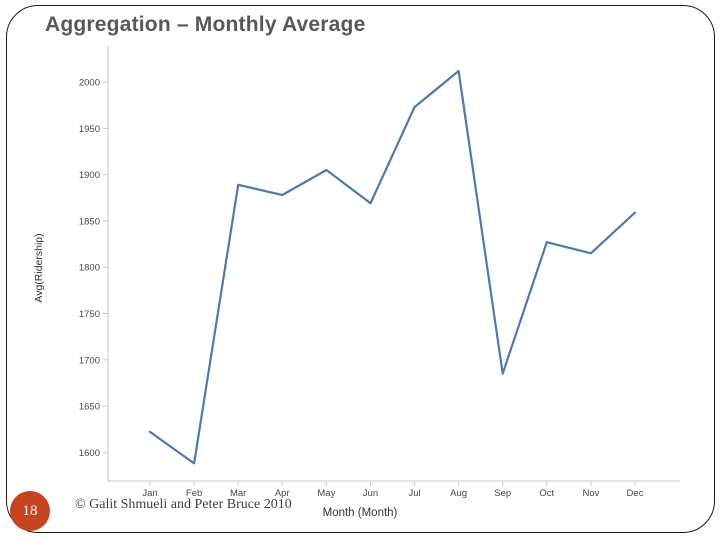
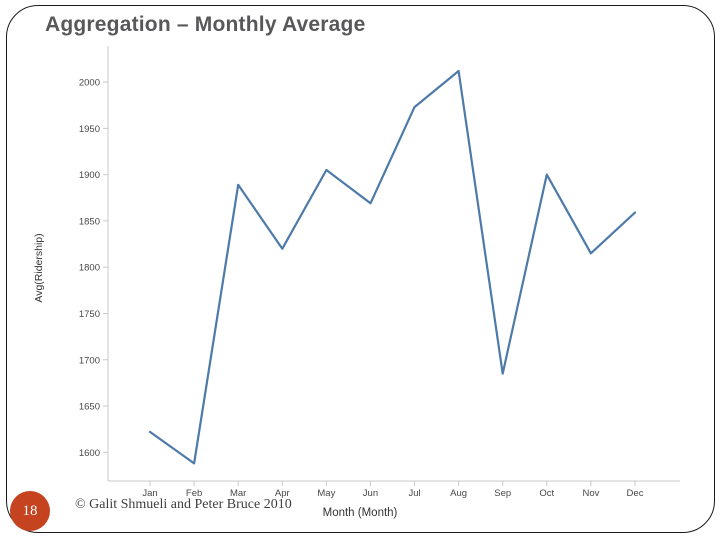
Apr: 1880 -> 1820
Oct: 1830 -> 1900
